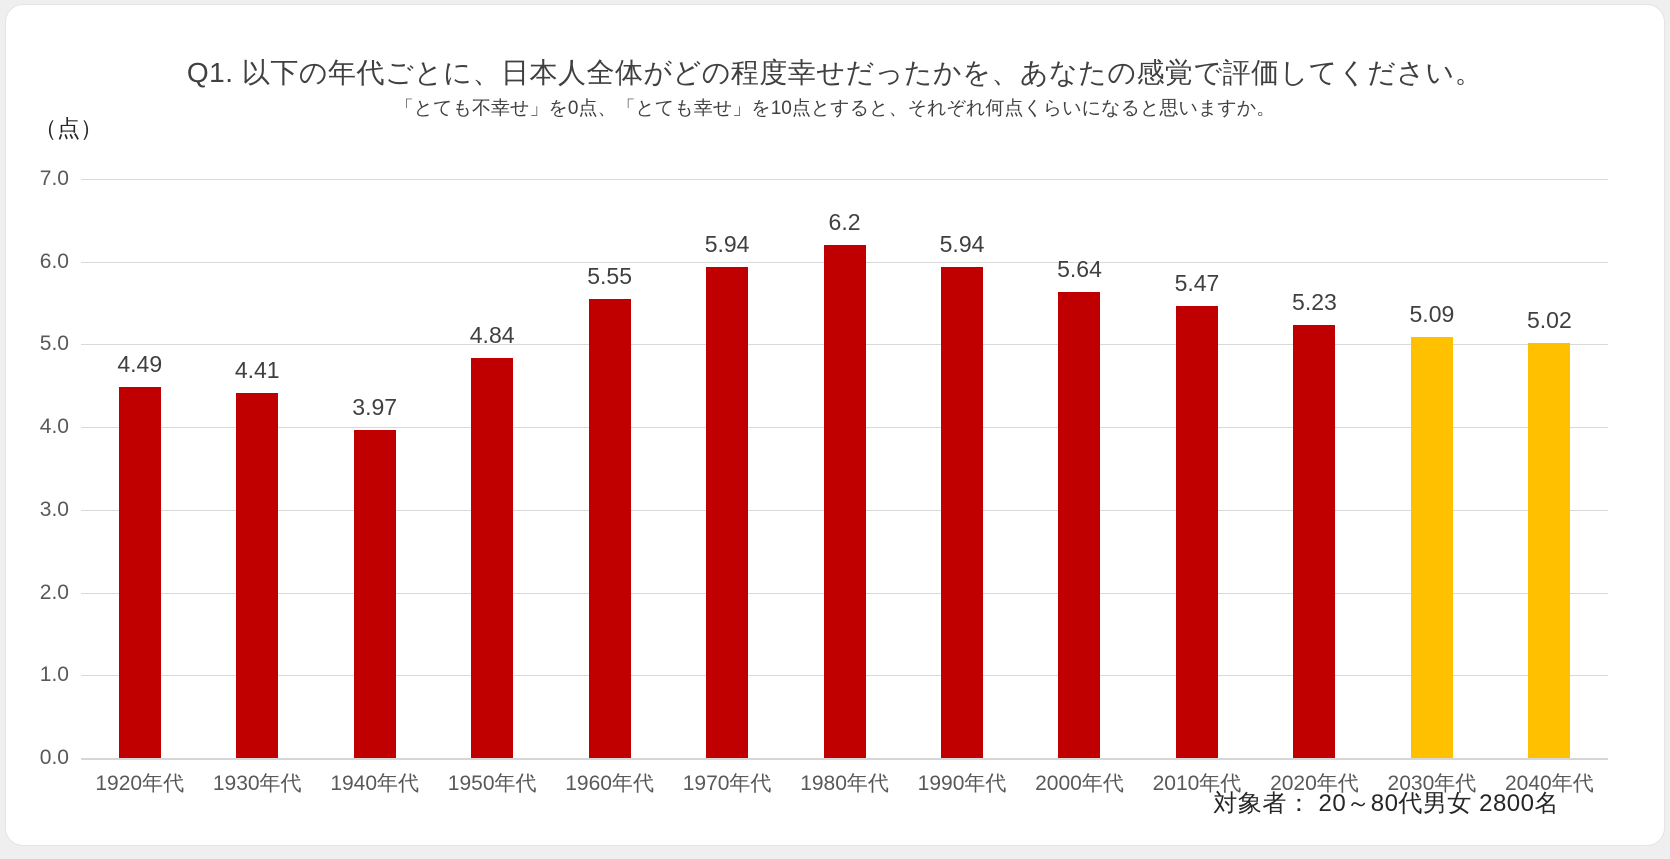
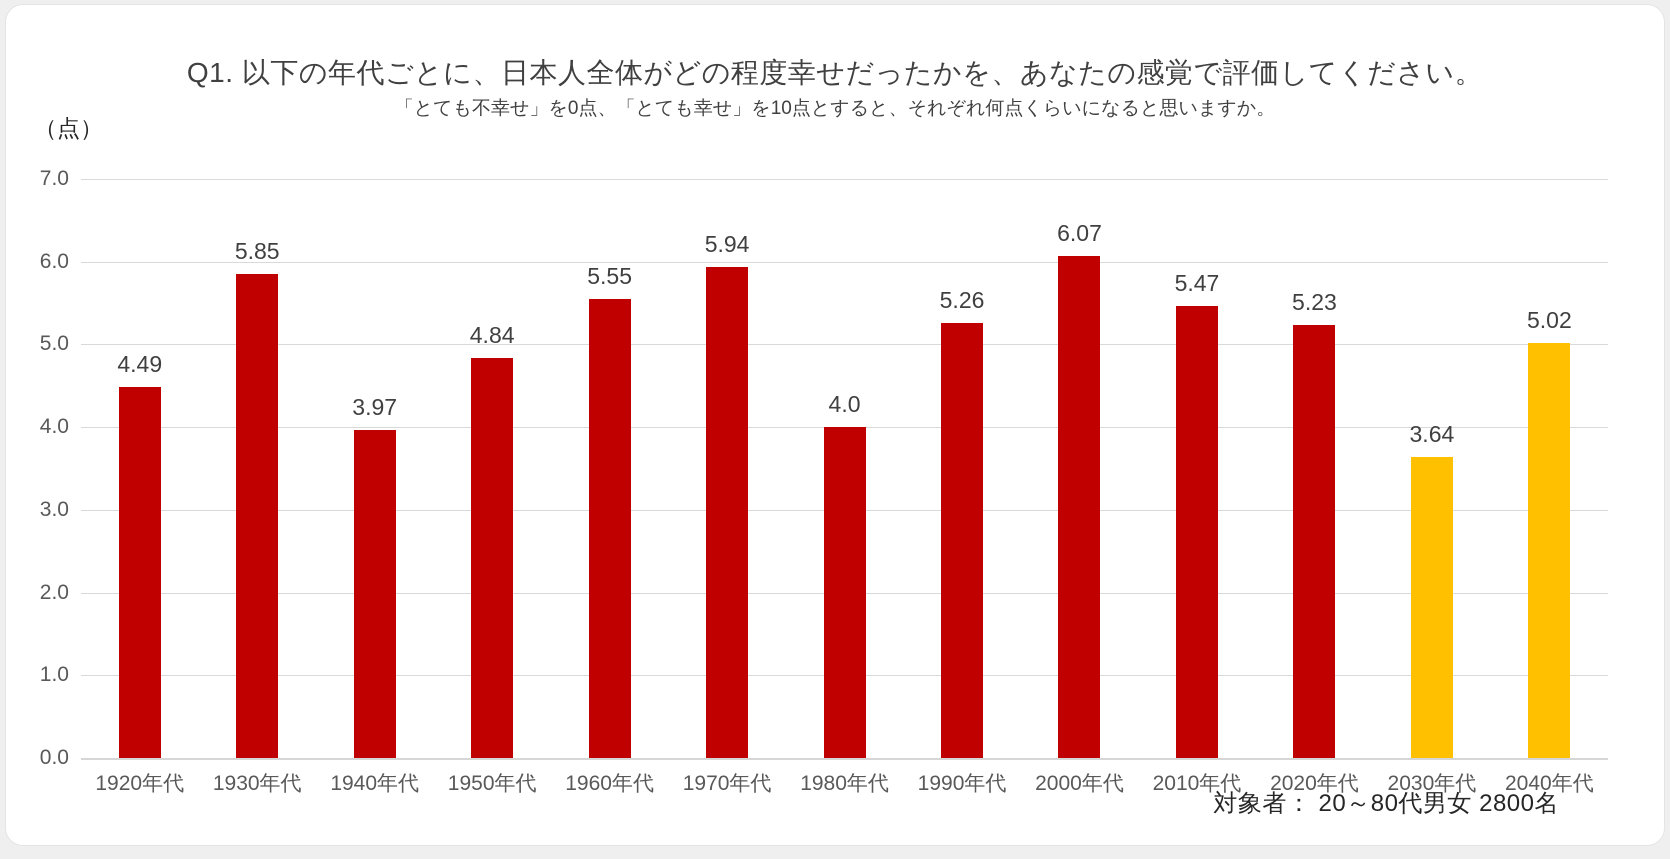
1930年代: 4.41 -> 5.85
1980年代: 6.2 -> 4.0
1990年代: 5.94 -> 5.26
2000年代: 5.64 -> 6.07
2030年代: 5.09 -> 3.64
